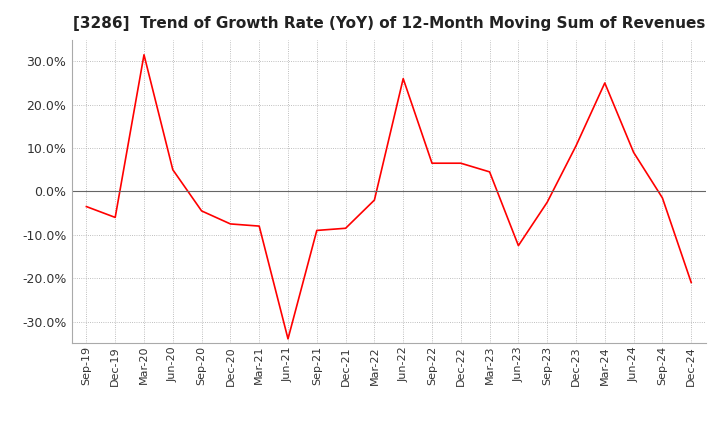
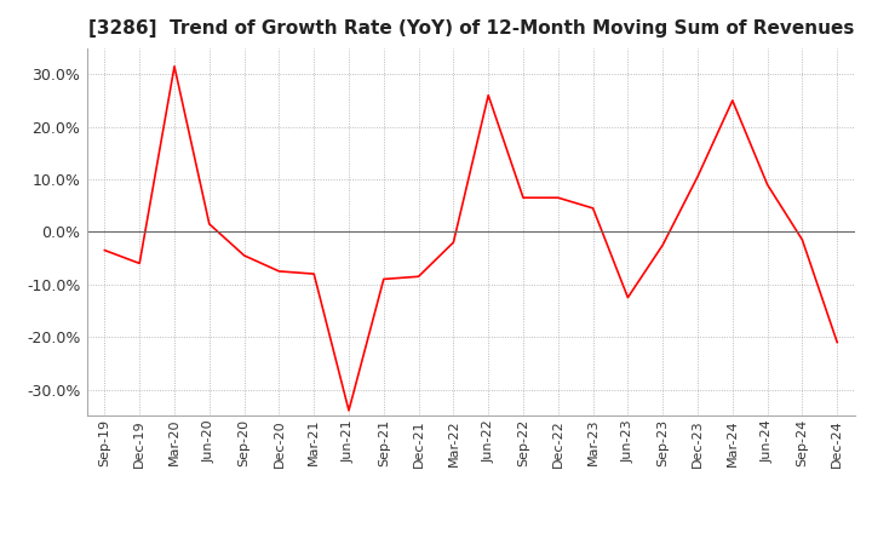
Jun-20: 5.0% -> 1.5%
